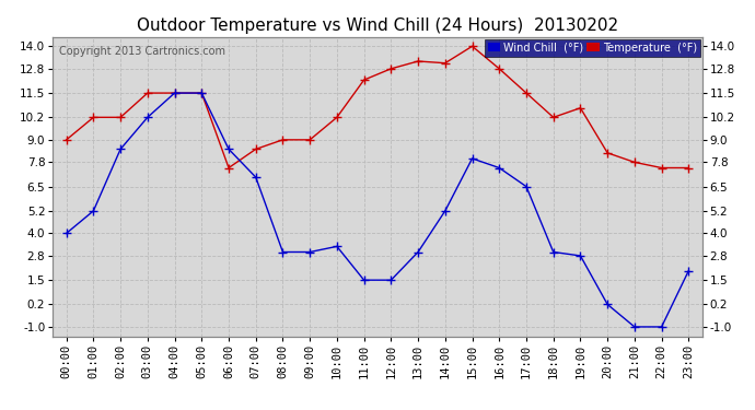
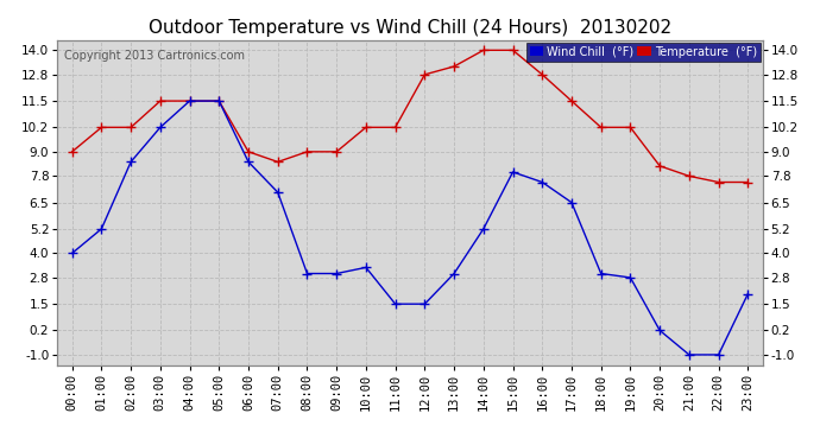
Temperature (°F)/06:00: 7.5 -> 9.0
Temperature (°F)/11:00: 12.2 -> 10.2
Temperature (°F)/14:00: 13.1 -> 14.0
Temperature (°F)/19:00: 10.7 -> 10.2
